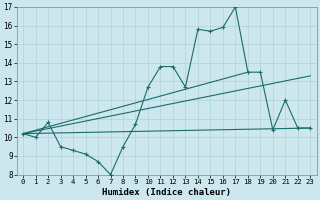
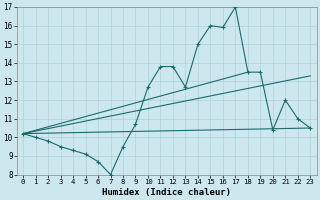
2: 10.8 -> 9.8
14: 15.8 -> 15.0
15: 15.7 -> 16.0
22: 10.5 -> 11.0
